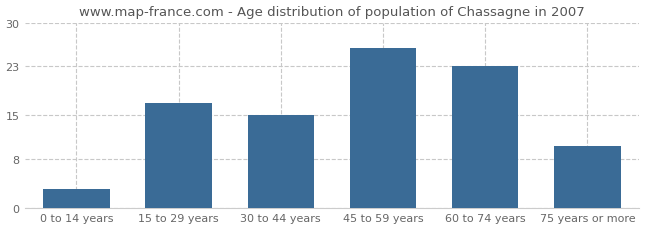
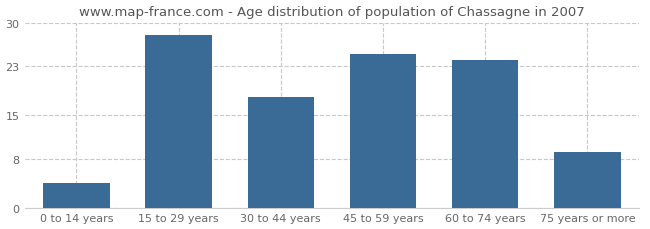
0 to 14 years: 3 -> 4
15 to 29 years: 17 -> 28
30 to 44 years: 15 -> 18
45 to 59 years: 26 -> 25
60 to 74 years: 23 -> 24
75 years or more: 10 -> 9
